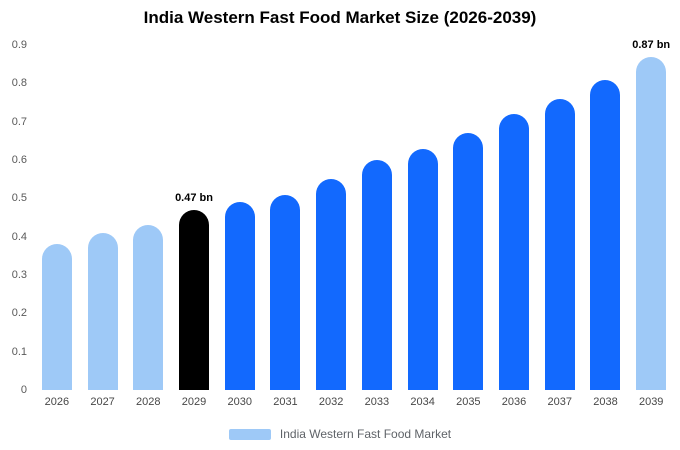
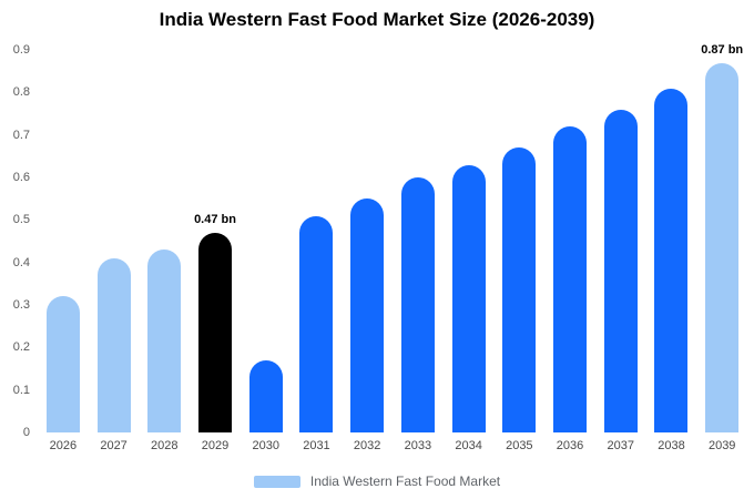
2026: 0.38 -> 0.32
2030: 0.49 -> 0.17
